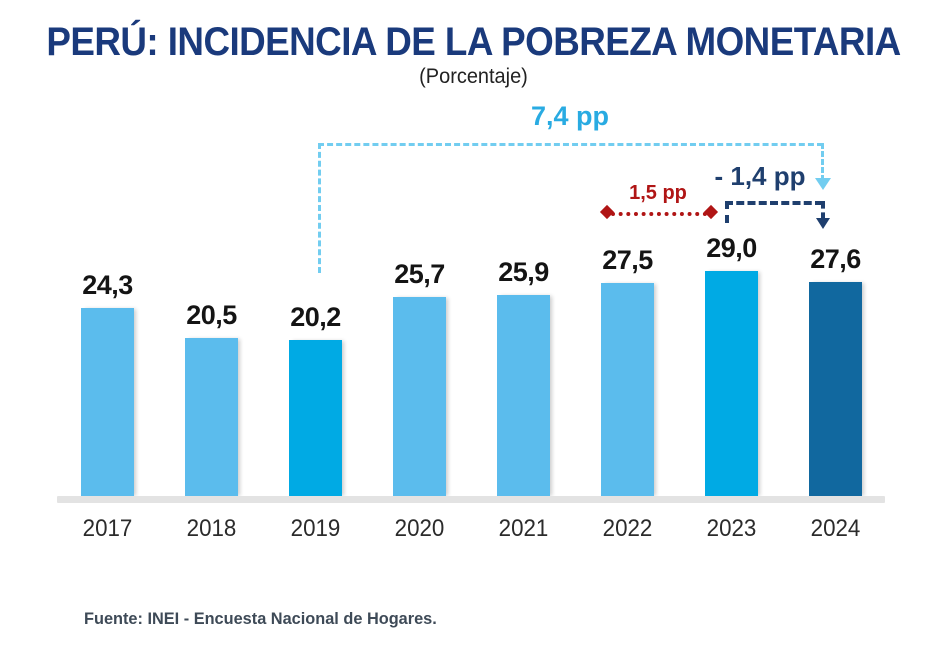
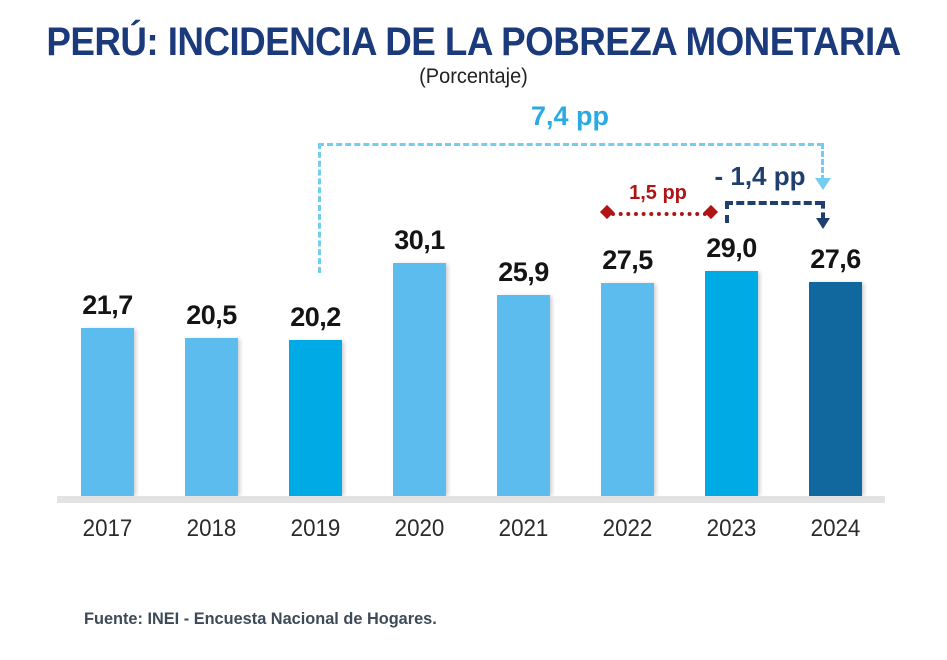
2017: 24,3 -> 21,7
2020: 25,7 -> 30,1
